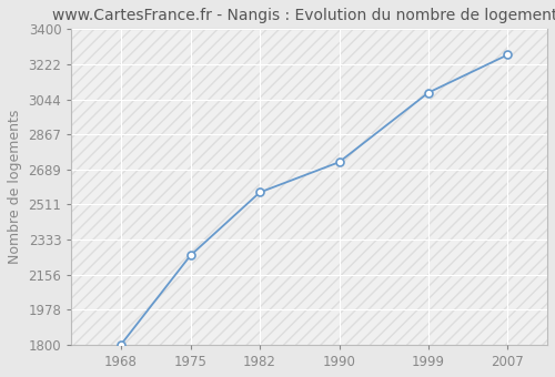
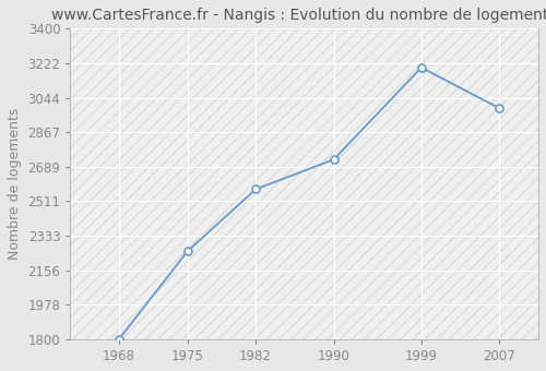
1999: 3080 -> 3200
2007: 3270 -> 2990
